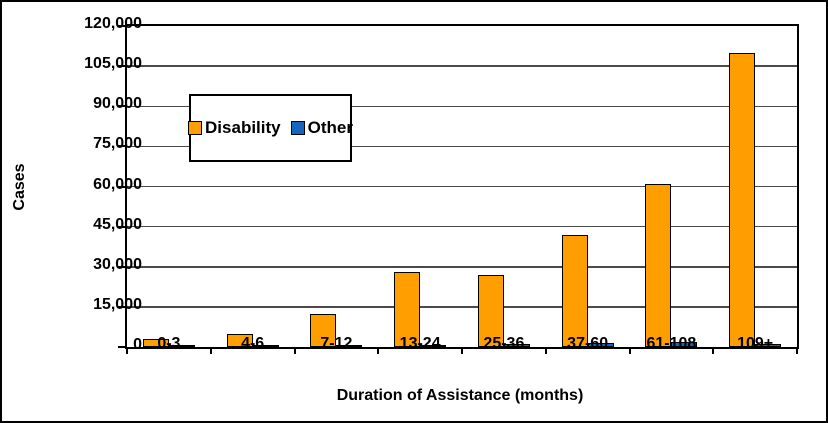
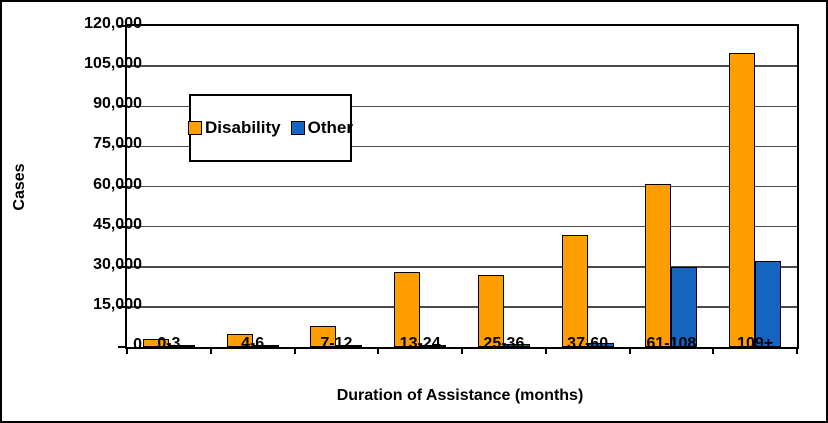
Disability/7-12: 12000 -> 8000
Other/61-108: 2000 -> 30000
Other/109+: 1000 -> 32000
